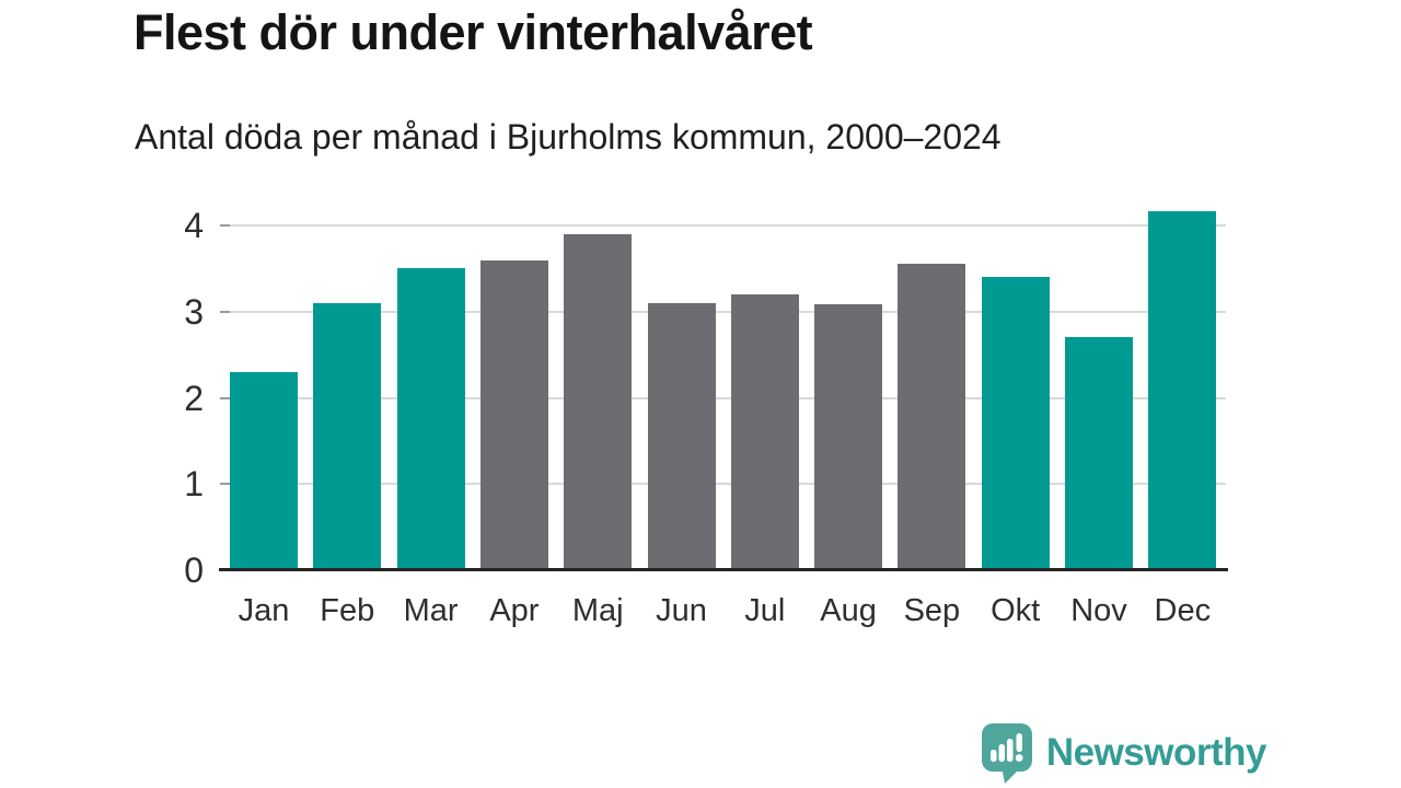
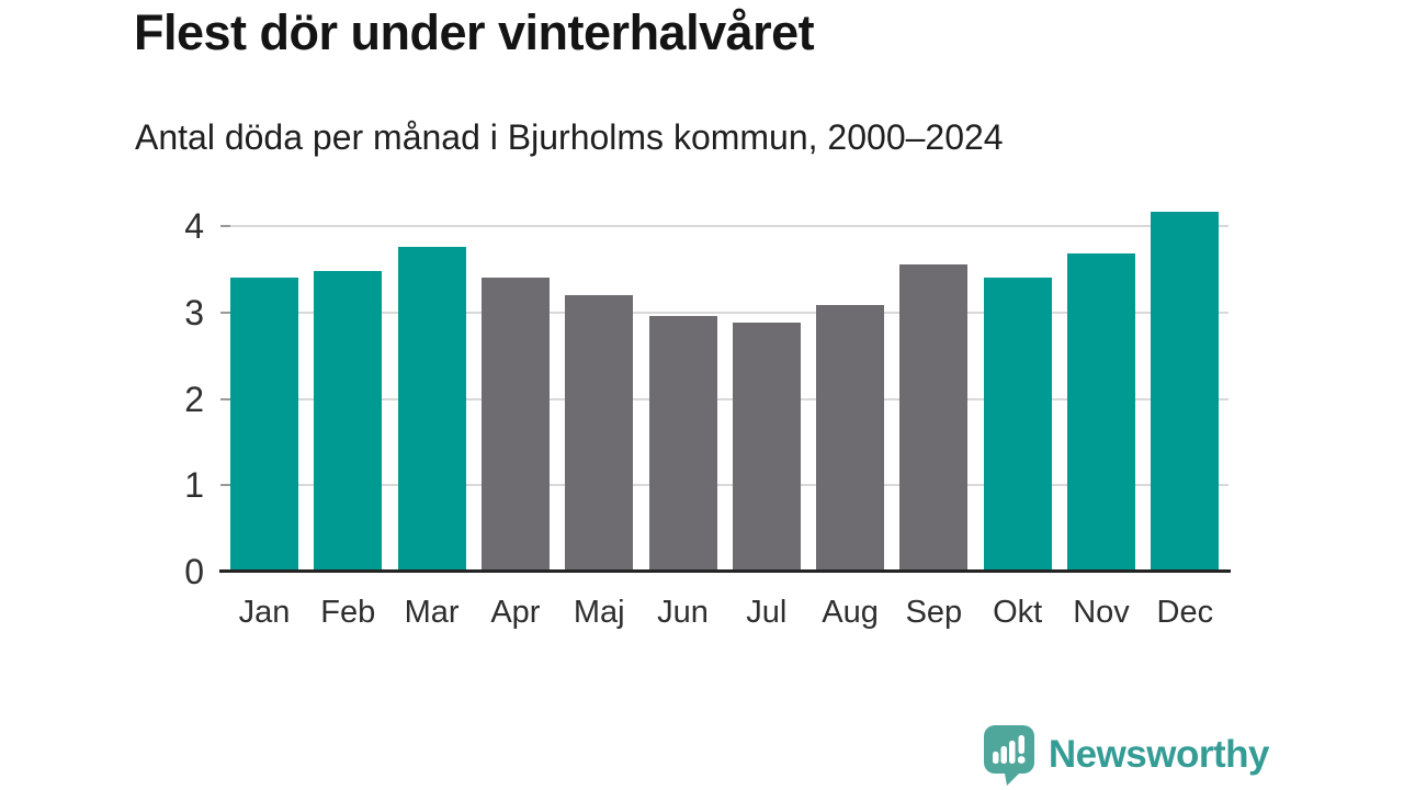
Jan: 2.3 -> 3.4
Feb: 3.1 -> 3.5
Mar: 3.5 -> 3.8
Apr: 3.6 -> 3.4
Maj: 3.9 -> 3.2
Jun: 3.1 -> 3.0
Jul: 3.2 -> 2.9
Nov: 2.7 -> 3.7
